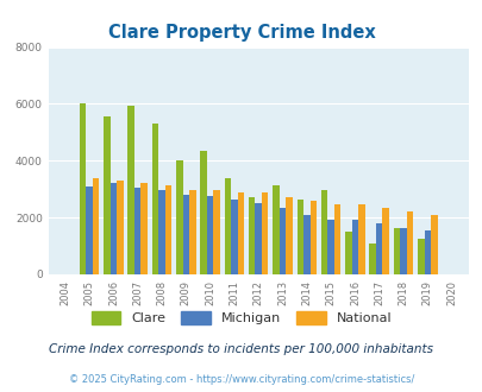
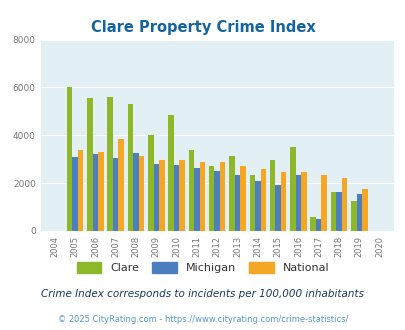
Clare/2007: 5950 -> 5600
National/2007: 3210 -> 3850
Michigan/2008: 2970 -> 3250
Clare/2010: 4350 -> 4850
Clare/2014: 2620 -> 2350
Clare/2016: 1520 -> 3500
Michigan/2016: 1920 -> 2350
Clare/2017: 1100 -> 600
Michigan/2017: 1810 -> 500
National/2019: 2110 -> 1750
